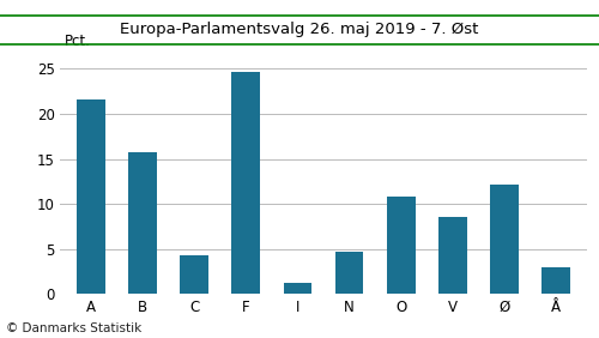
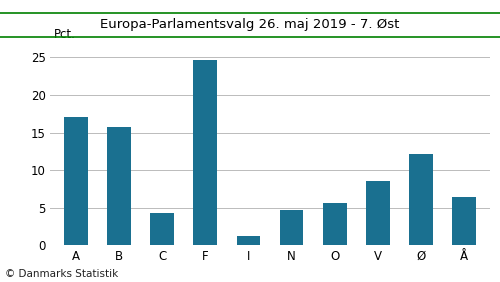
A: 21.6 -> 17.1
O: 10.8 -> 5.6
Å: 3.0 -> 6.4
